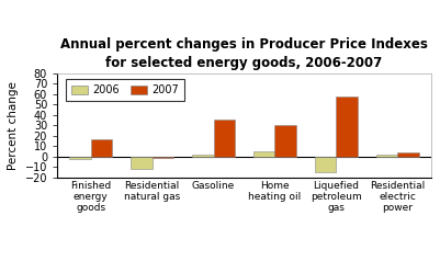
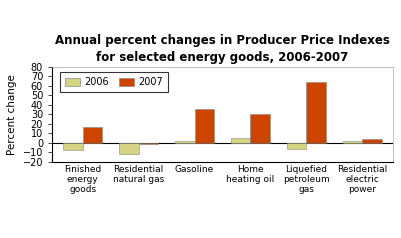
2006/Finished energy goods: -2 -> -8
2006/Liquefied petroleum gas: -15 -> -6
2007/Liquefied petroleum gas: 58 -> 64
